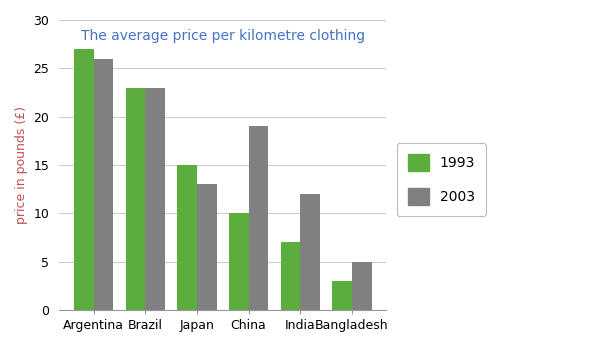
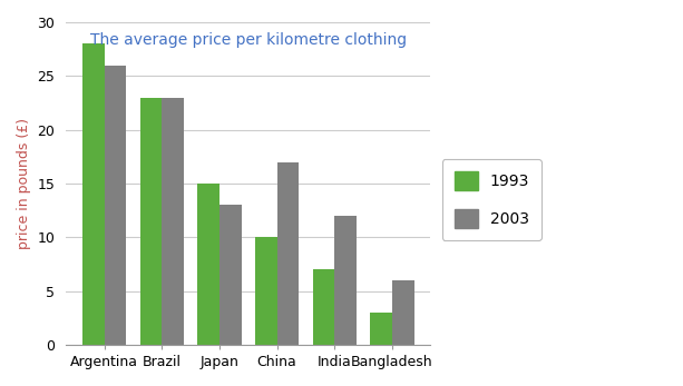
1993/Argentina: 27 -> 28
2003/China: 19 -> 17
2003/Bangladesh: 5 -> 6
